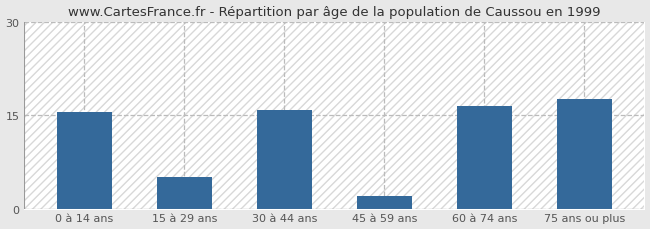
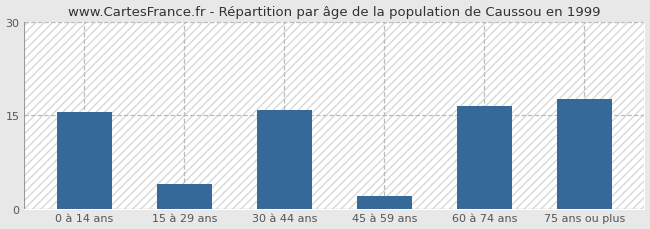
15 à 29 ans: 5.0 -> 4.0
